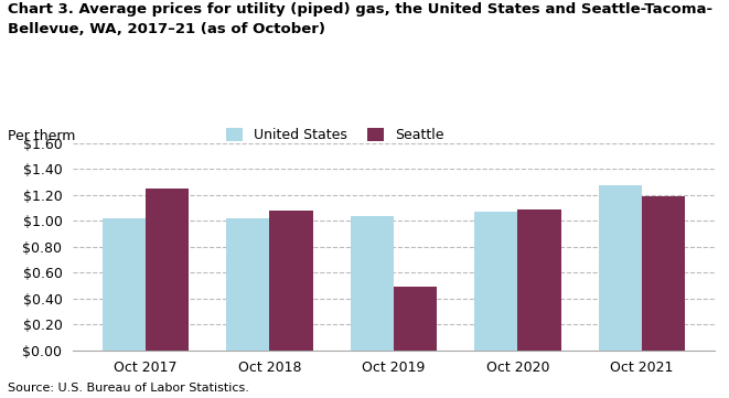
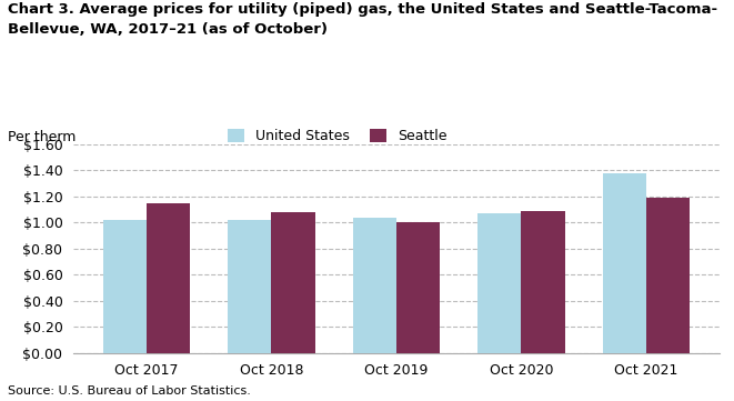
Seattle/Oct 2017: $1.25 -> $1.15
Seattle/Oct 2019: $0.49 -> $1.00
United States/Oct 2021: $1.28 -> $1.38
